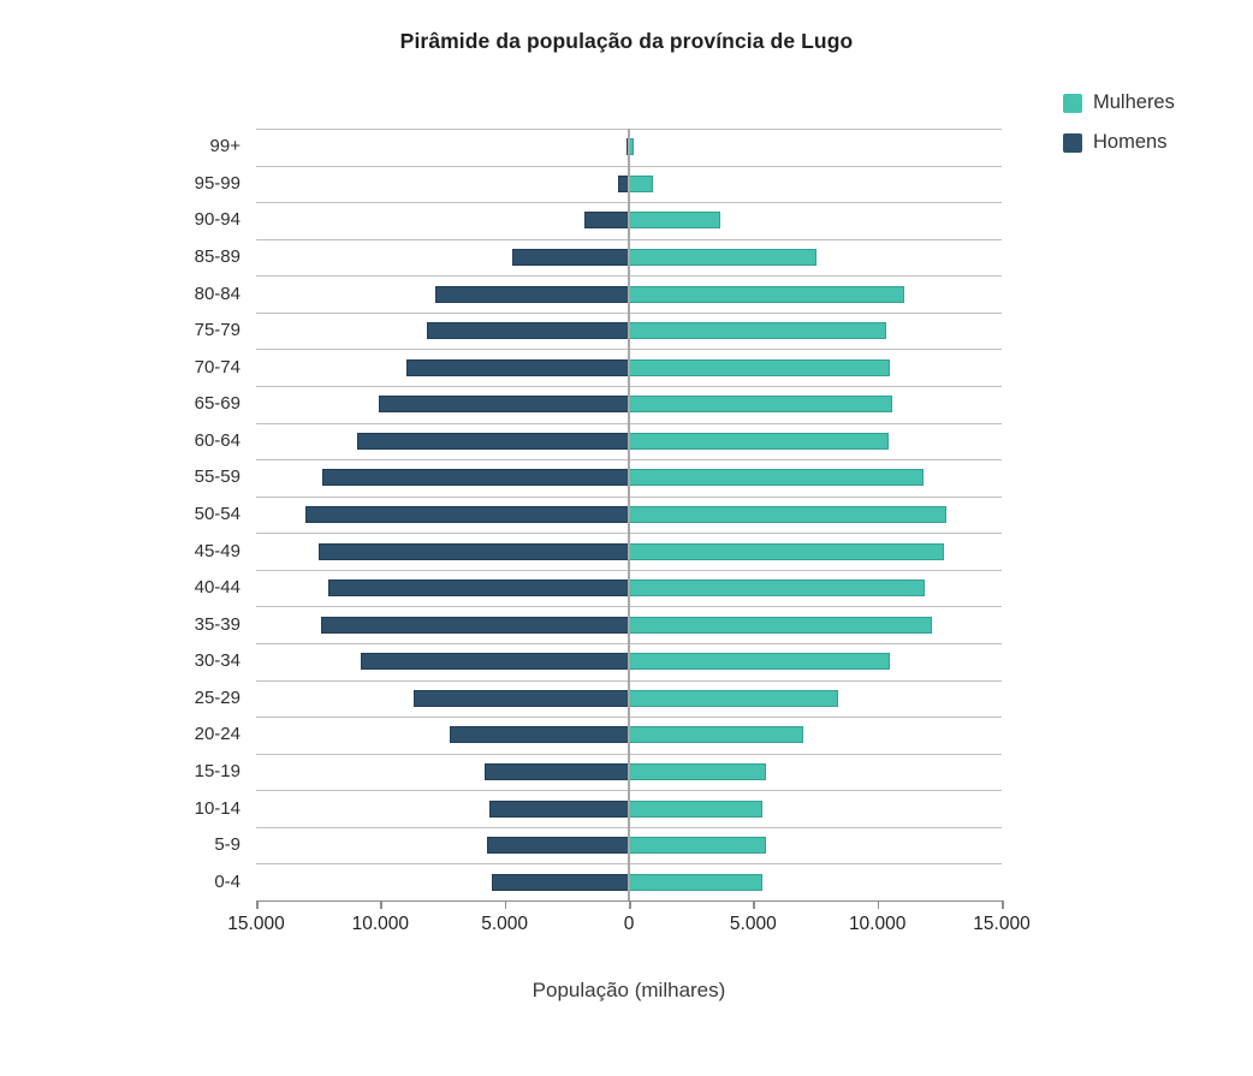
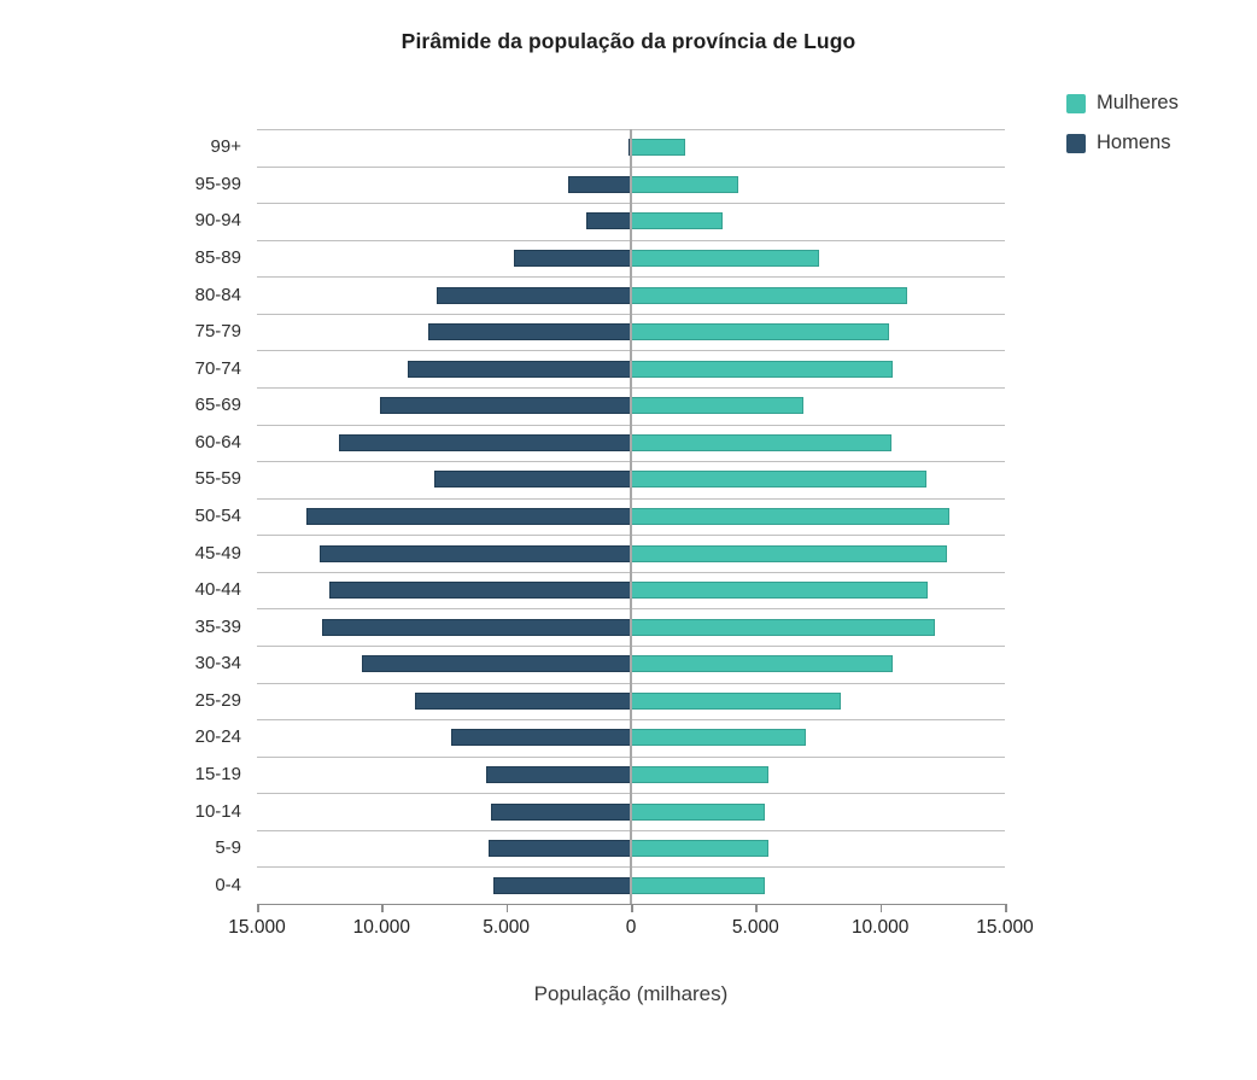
Mulheres/99+: 200 -> 2200
Mulheres/95-99: 1000 -> 4300
Homens/95-99: 400 -> 2500
Mulheres/65-69: 10600 -> 6900
Homens/60-64: 11000 -> 11700
Homens/55-59: 12400 -> 7900
